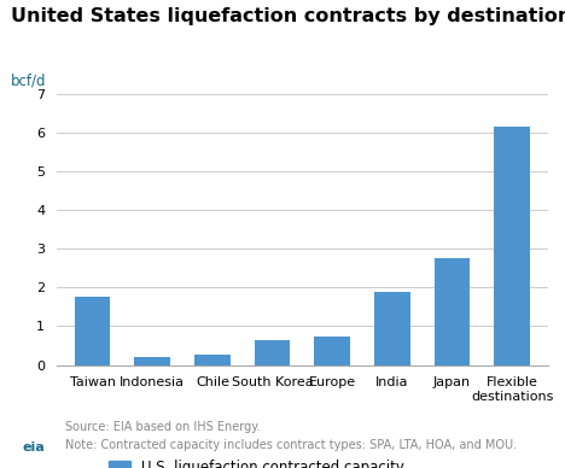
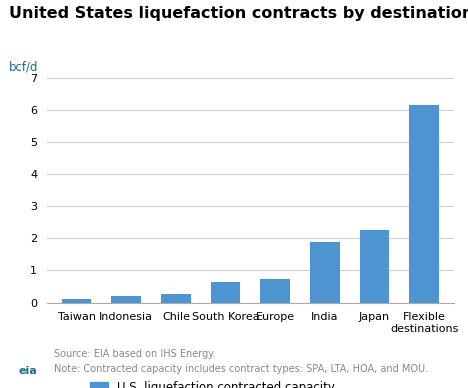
Taiwan: 1.75 -> 0.10
Japan: 2.75 -> 2.25
